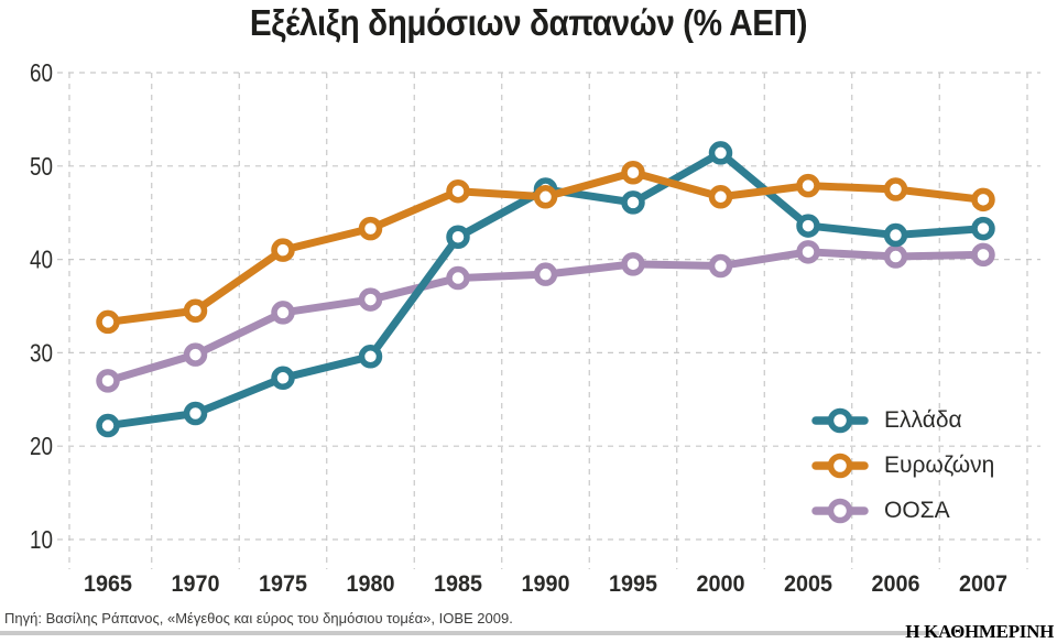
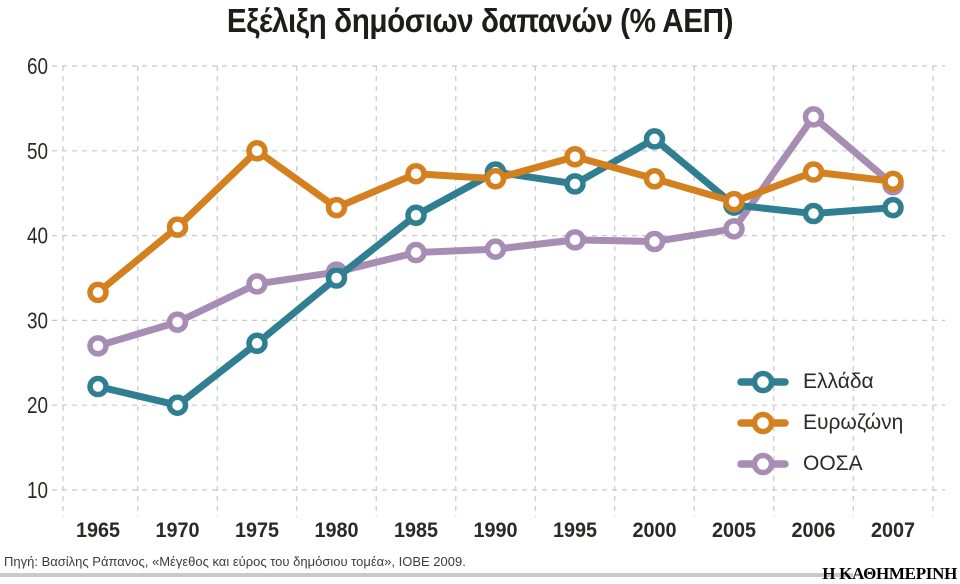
Ελλάδα/1970: 24 -> 20
Ευρωζώνη/1970: 34 -> 41
Ευρωζώνη/1975: 41 -> 50
Ελλάδα/1980: 30 -> 35
Ευρωζώνη/2005: 48 -> 44
ΟΟΣΑ/2006: 40 -> 54
ΟΟΣΑ/2007: 40 -> 46
